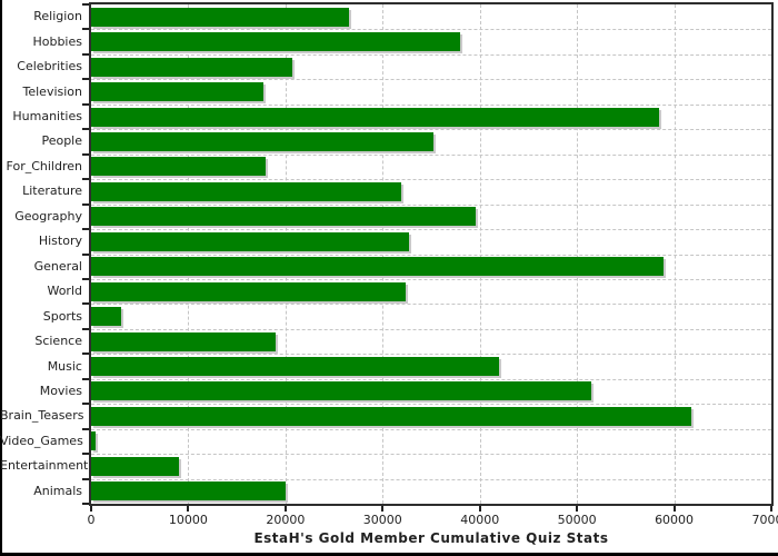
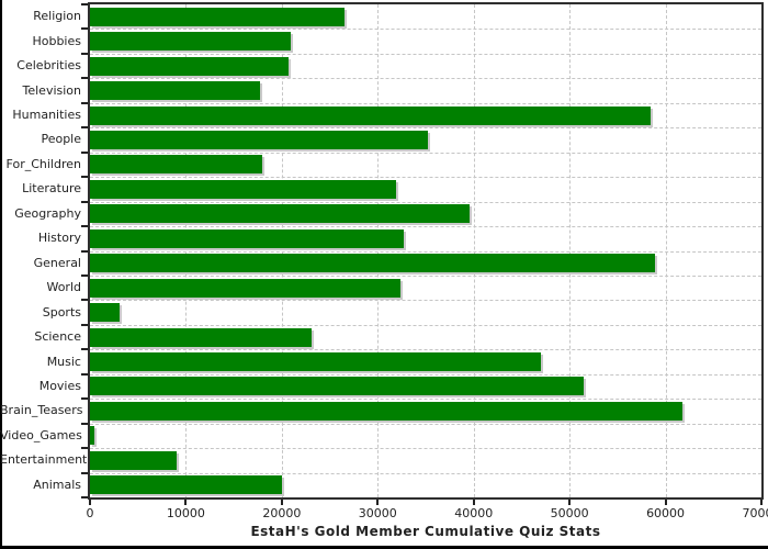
Hobbies: 38000 -> 21000
Science: 19000 -> 23000
Music: 42000 -> 47000
